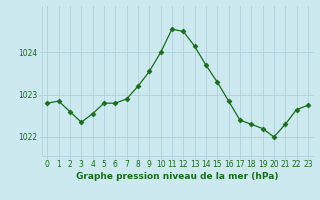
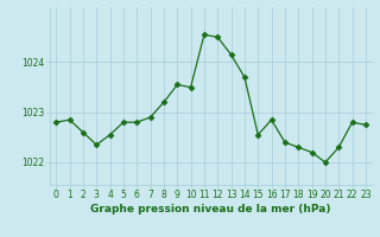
10: 1024.00 -> 1023.50
15: 1023.30 -> 1022.55
22: 1022.65 -> 1022.80
